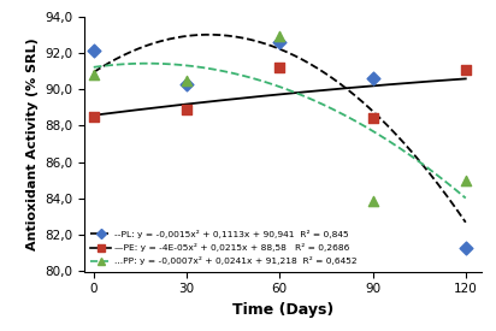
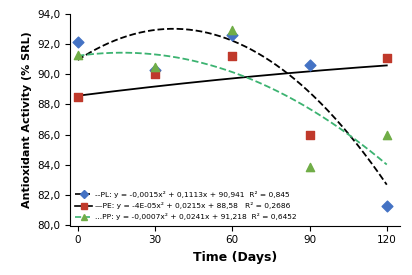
...PP: y = -0,0007x² + 0,0241x + 91,218 R² = 0,6452/0: 90,8 -> 91,3
—PE: y = -4E-05x² + 0,0215x + 88,58 R² = 0,2686/30: 88,9 -> 90,0
—PE: y = -4E-05x² + 0,0215x + 88,58 R² = 0,2686/90: 88,4 -> 86,0
...PP: y = -0,0007x² + 0,0241x + 91,218 R² = 0,6452/120: 85,0 -> 86,0
